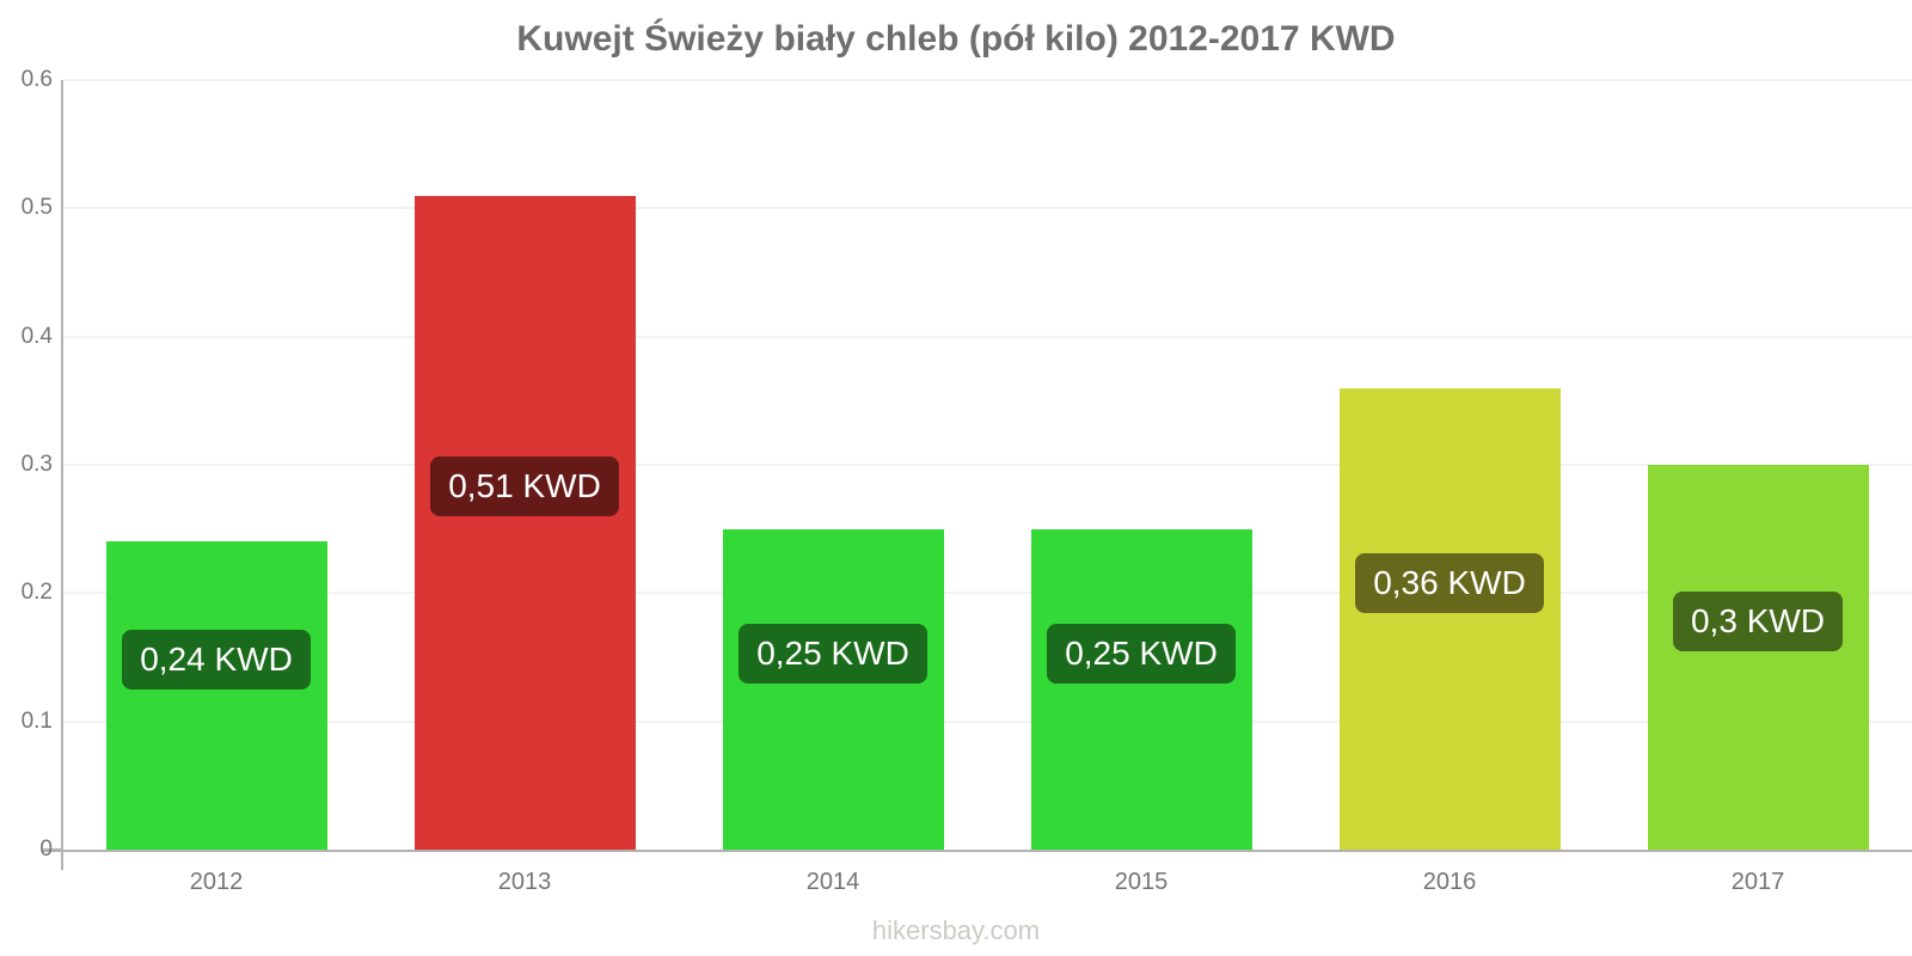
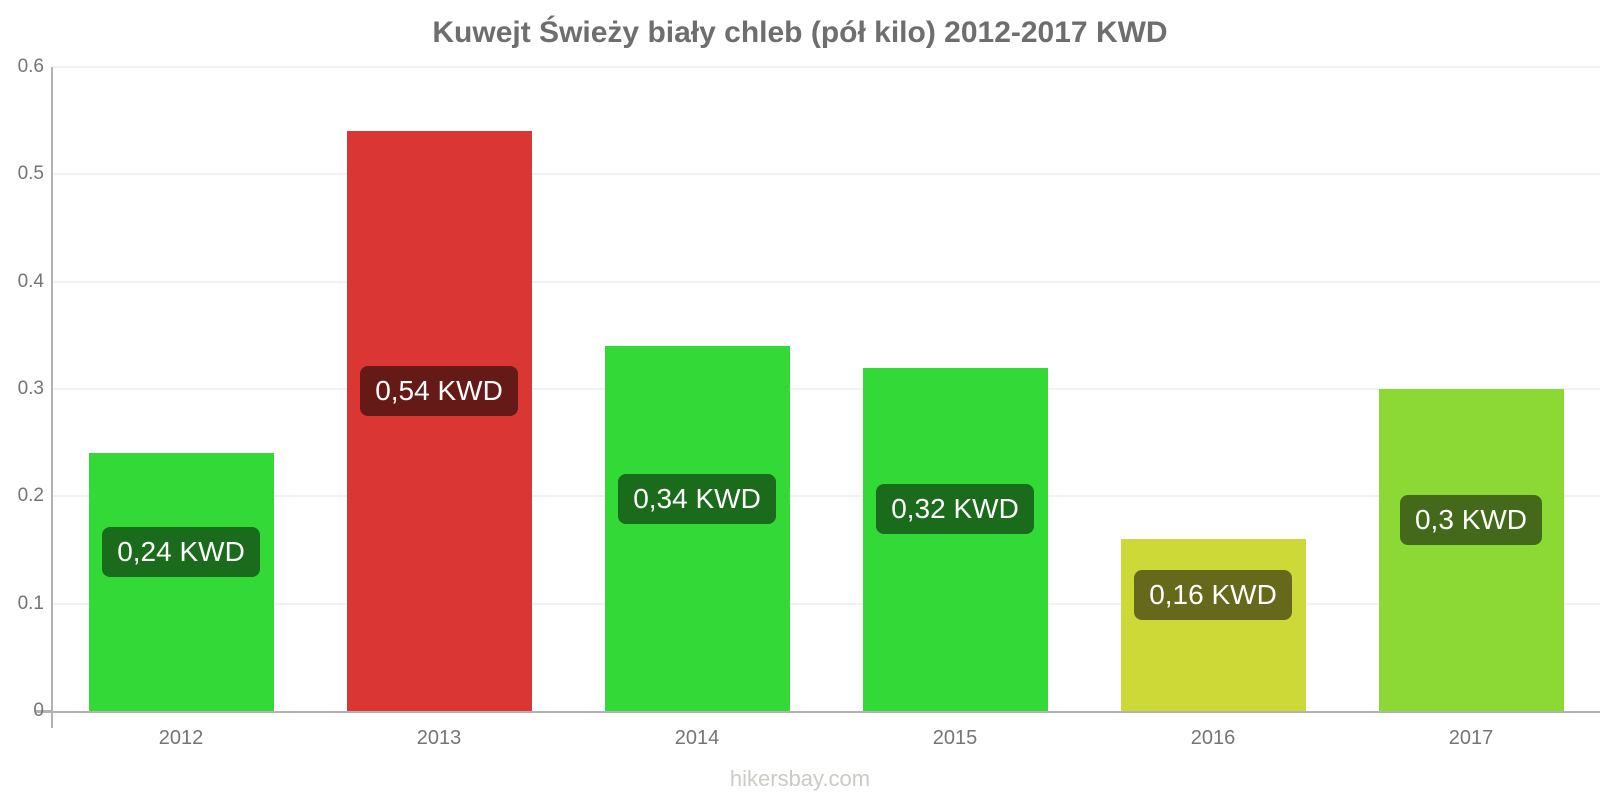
2013: 0,51 -> 0,54
2014: 0,25 -> 0,34
2015: 0,25 -> 0,32
2016: 0,36 -> 0,16
